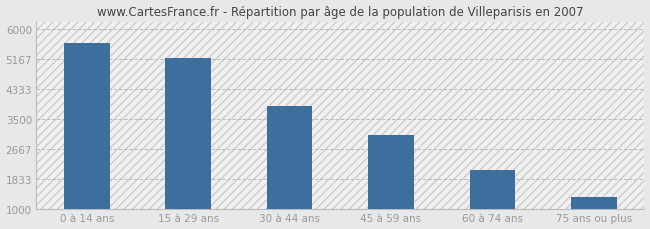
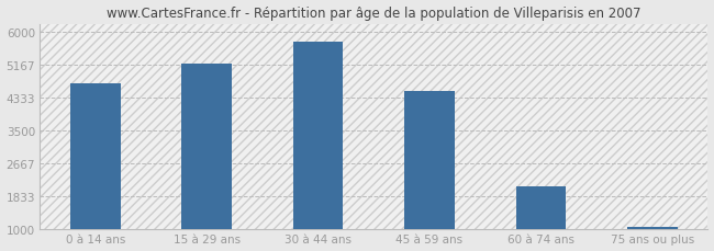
0 à 14 ans: 5600 -> 4700
30 à 44 ans: 3850 -> 5750
45 à 59 ans: 3050 -> 4500
75 ans ou plus: 1350 -> 1060
